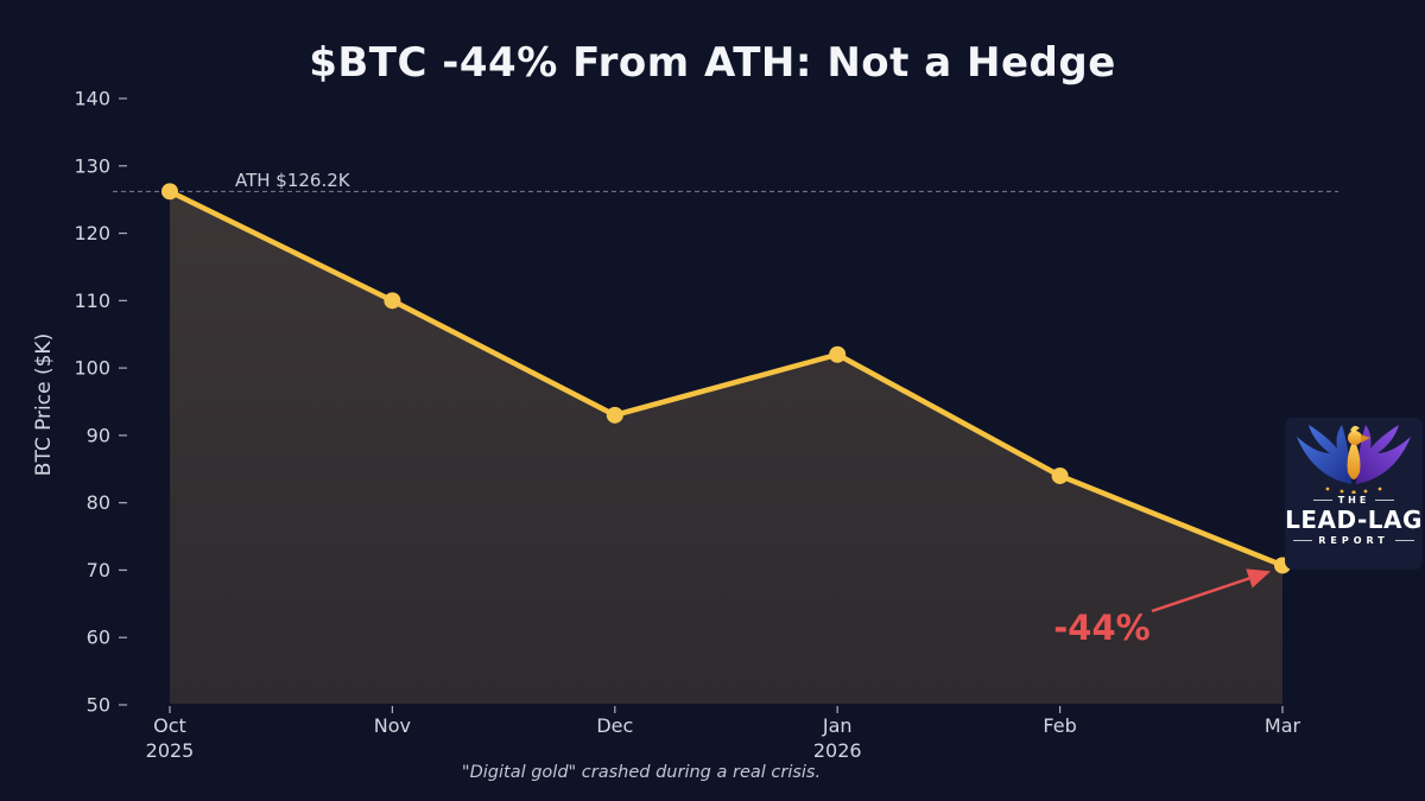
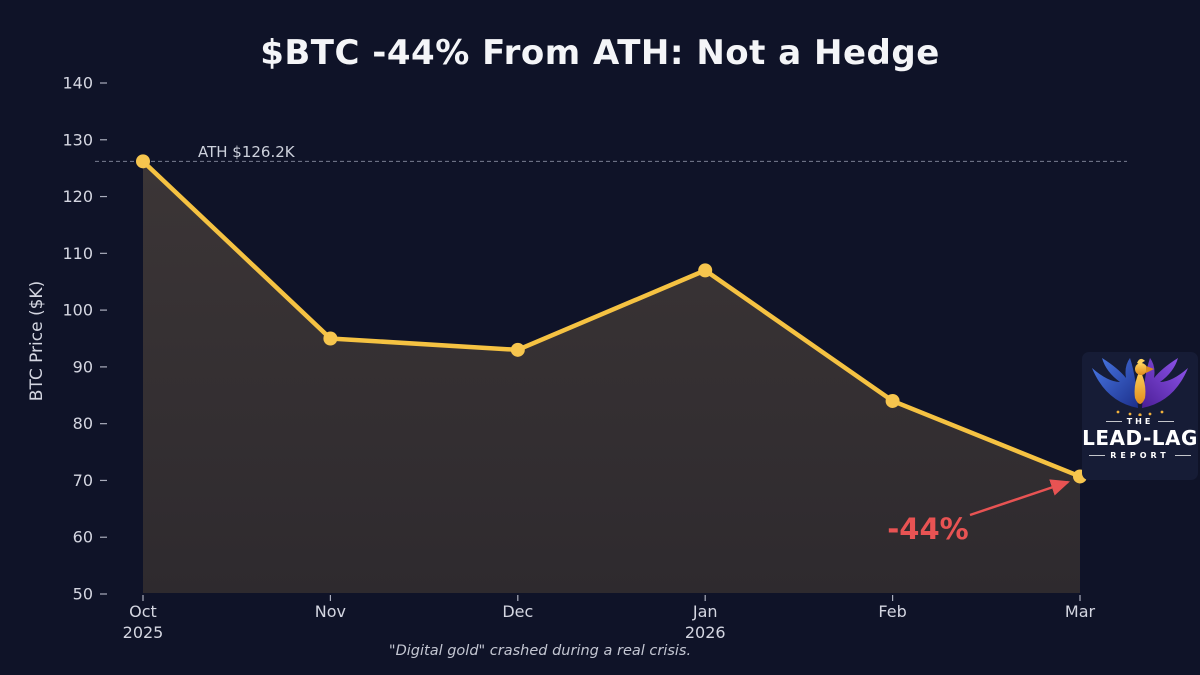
Nov: 110 -> 95
Jan 2026: 102 -> 107
